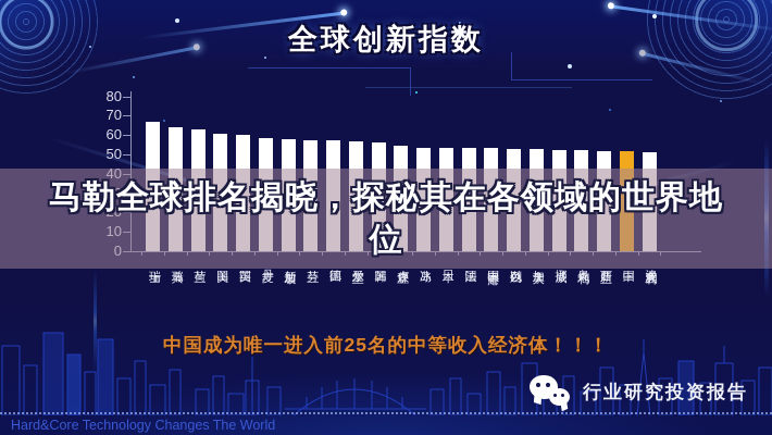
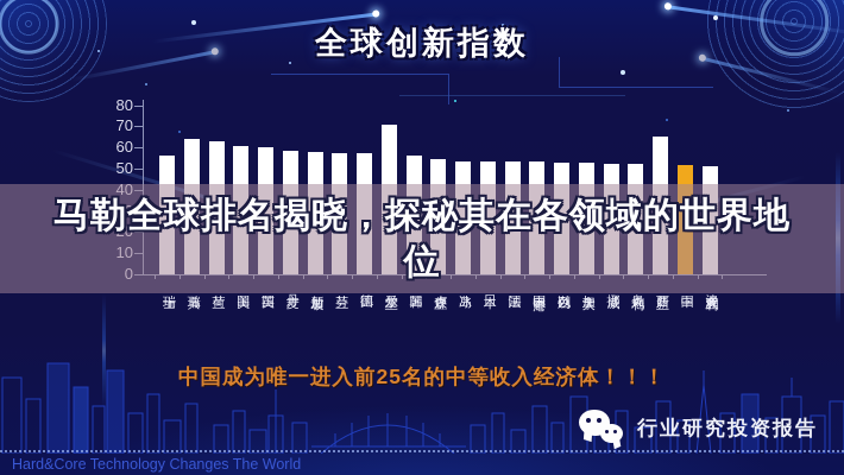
瑞士: 67 -> 56
爱尔兰: 57 -> 71
新西兰: 52 -> 65
